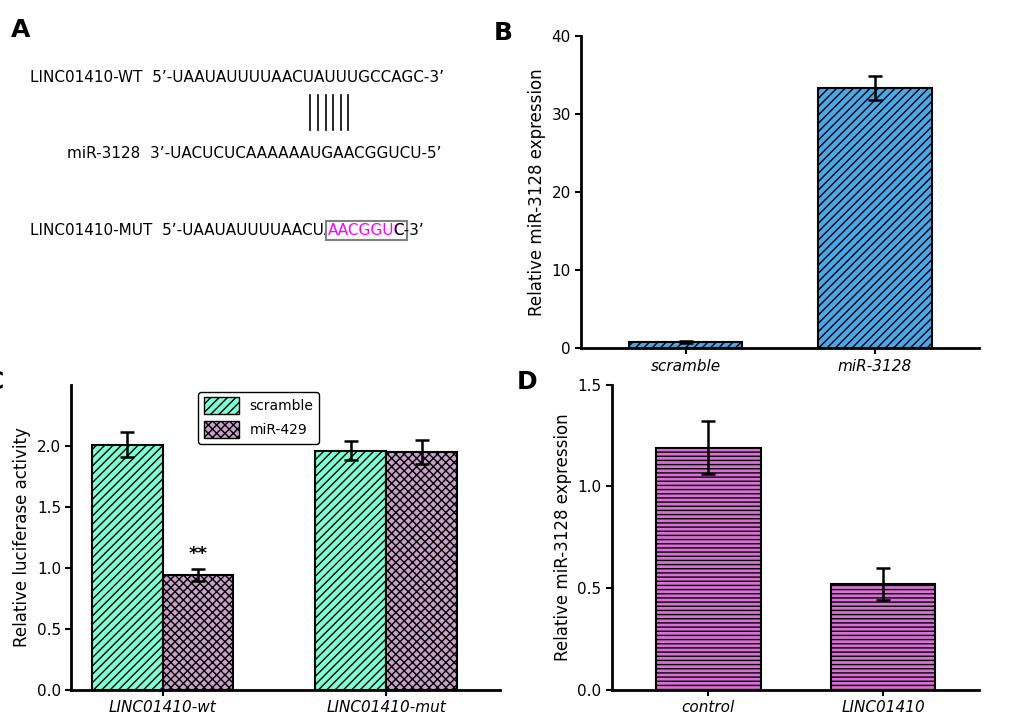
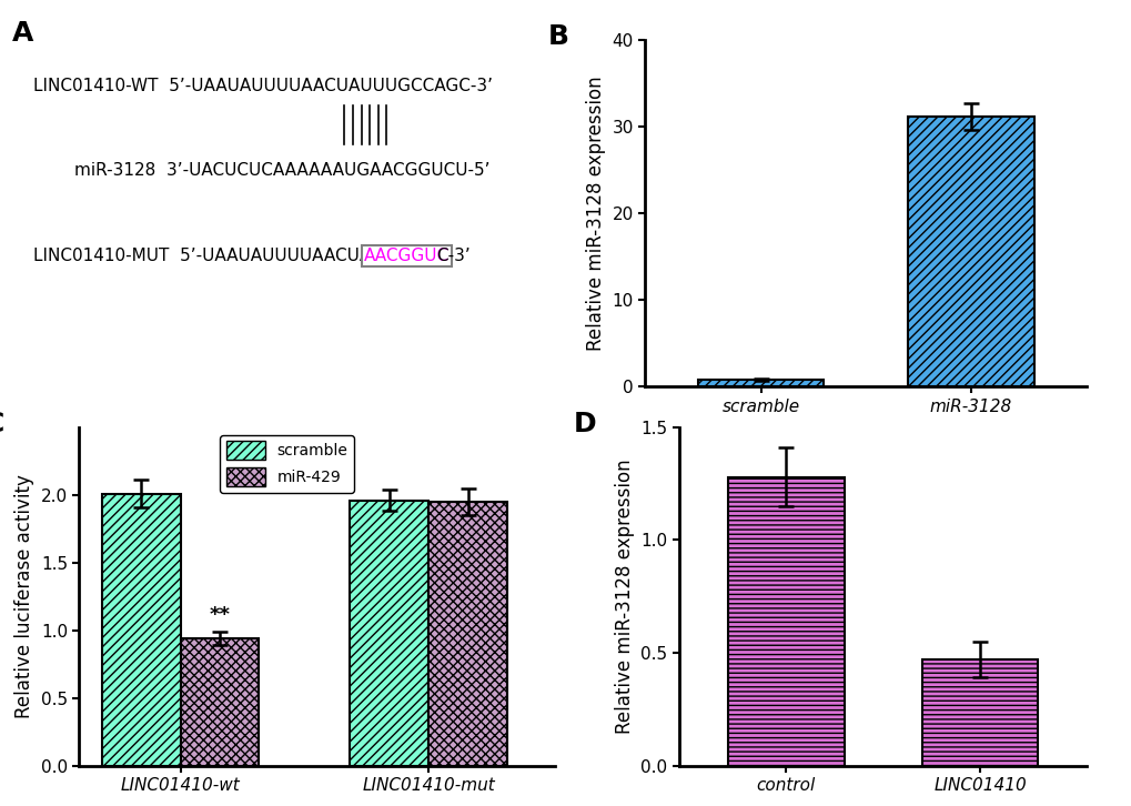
miR-3128: 33.4 -> 31.2
control: 1.19 -> 1.28
LINC01410: 0.52 -> 0.47
